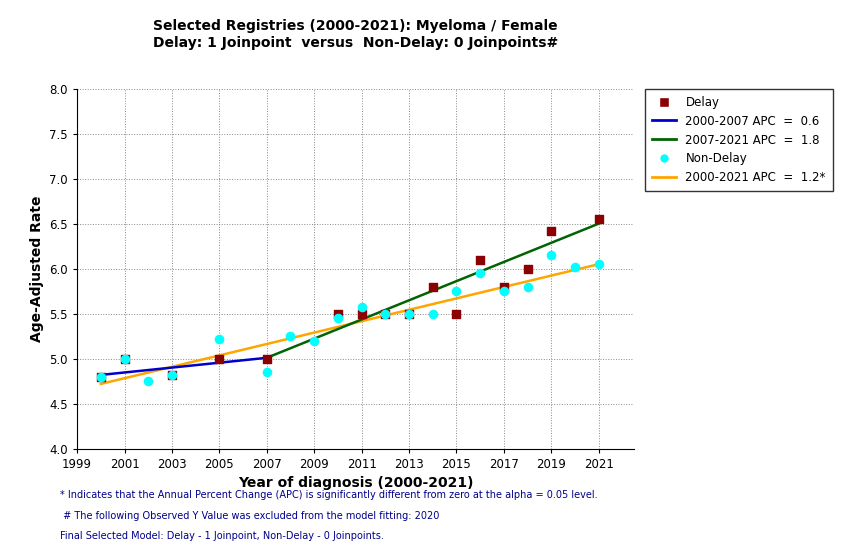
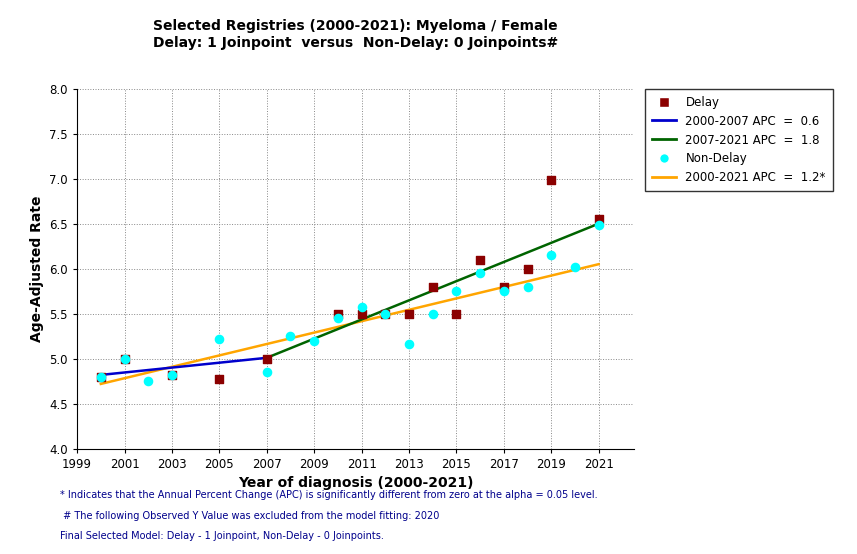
Delay/2005: 5.00 -> 4.78
Non-Delay/2013: 5.50 -> 5.16
Delay/2019: 6.42 -> 6.98
Non-Delay/2021: 6.05 -> 6.48
